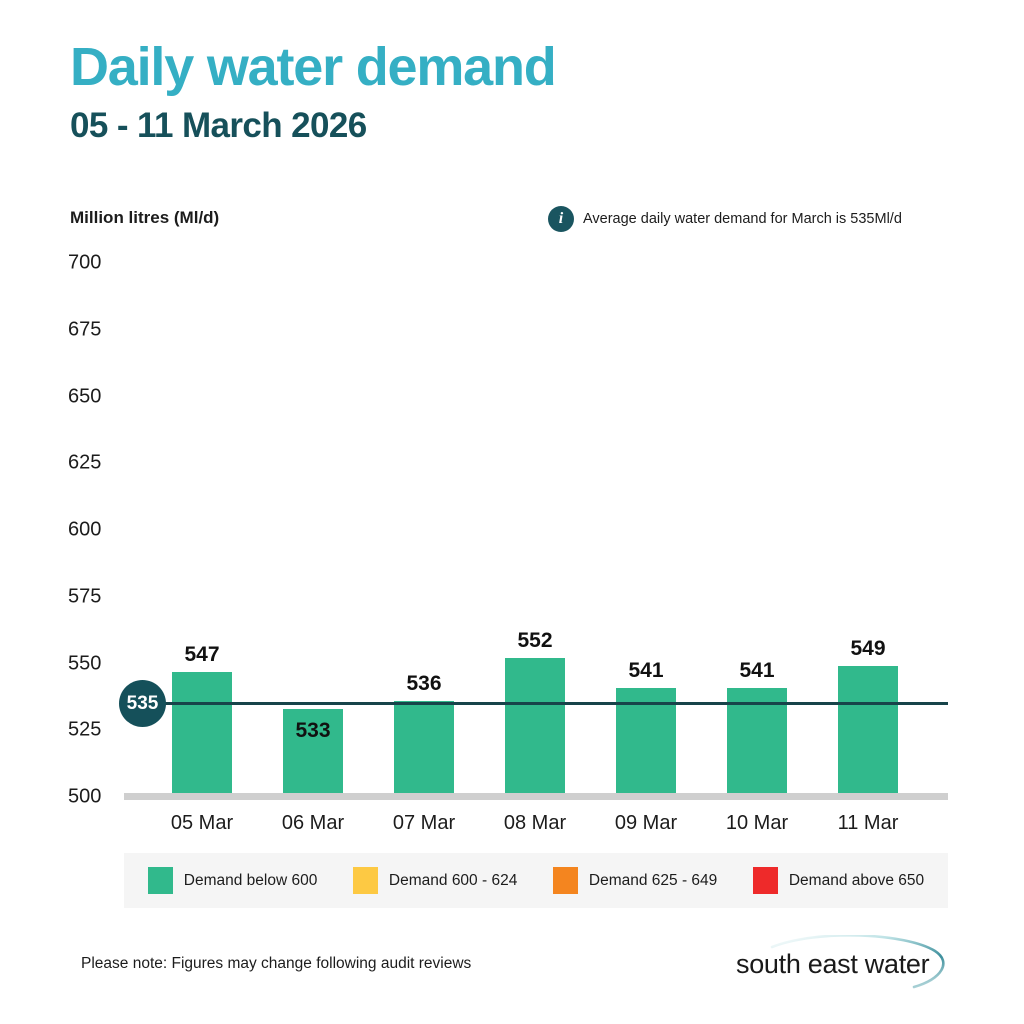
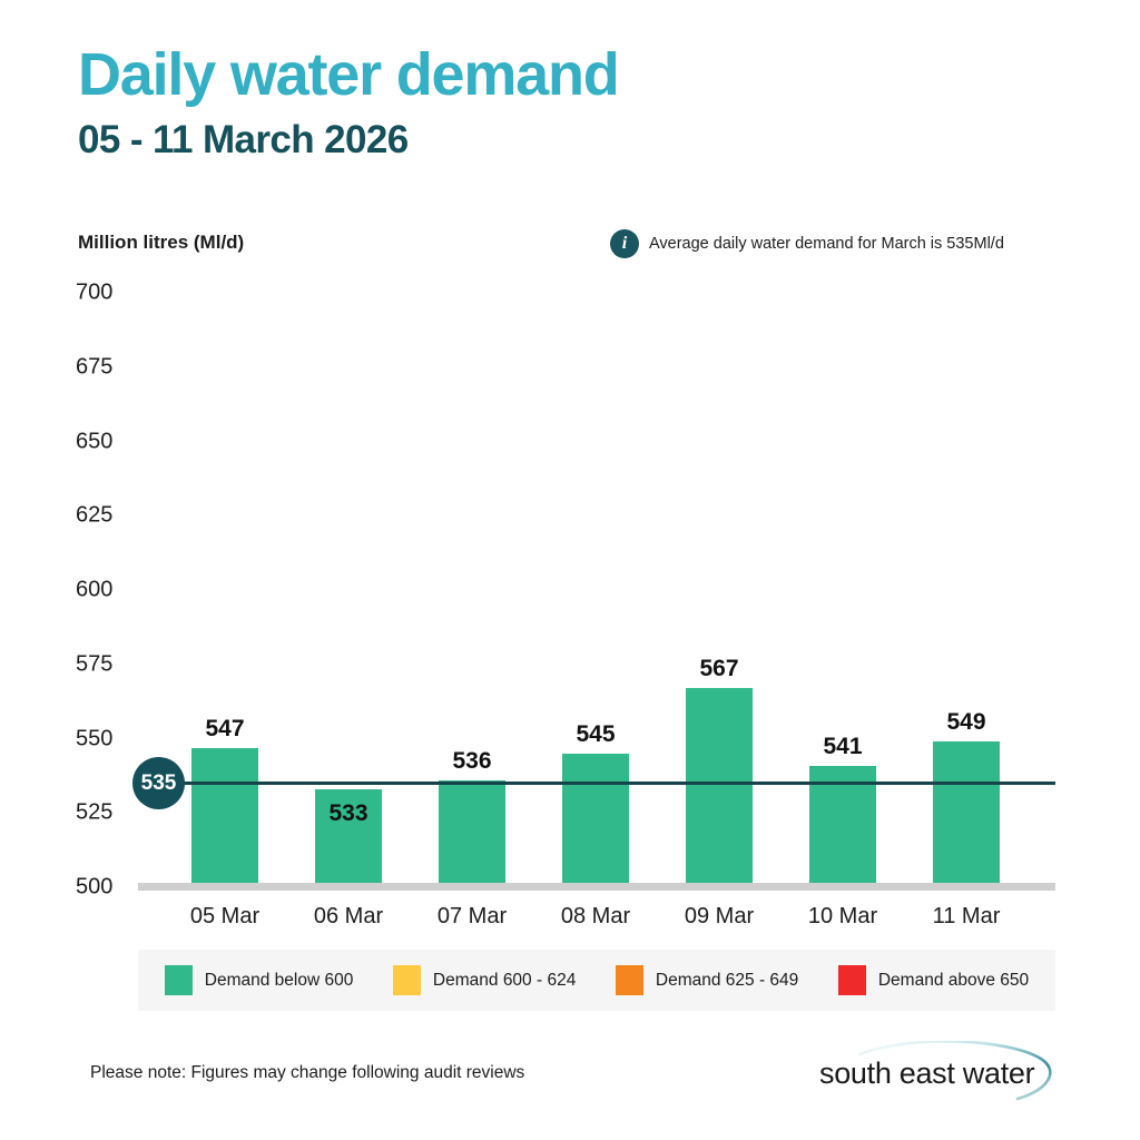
08 Mar: 552 -> 545
09 Mar: 541 -> 567
